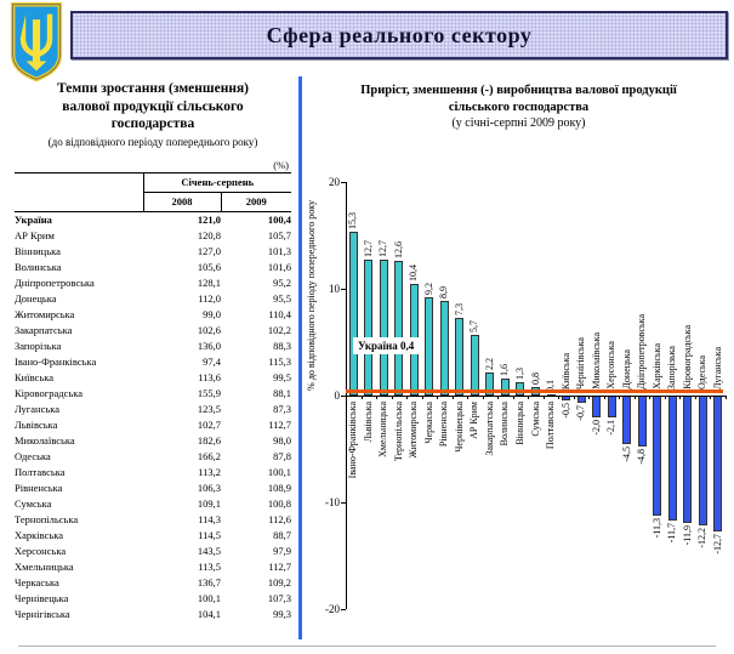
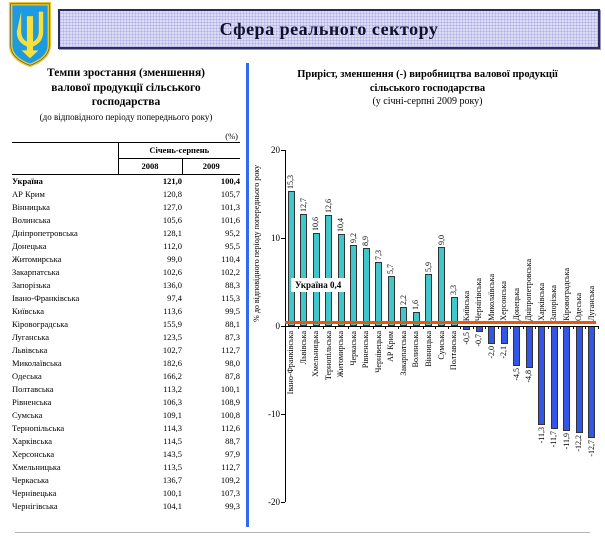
Хмельницька: 12,7 -> 10,6
Вінницька: 1,3 -> 5,9
Сумська: 0,8 -> 9,0
Полтавська: 0,1 -> 3,3
